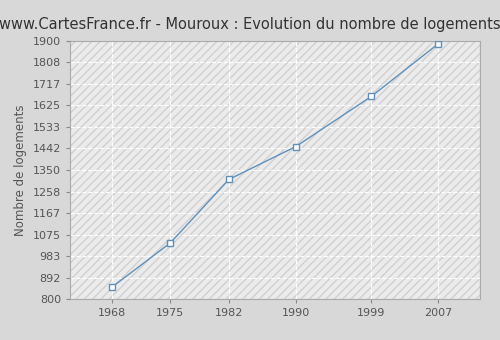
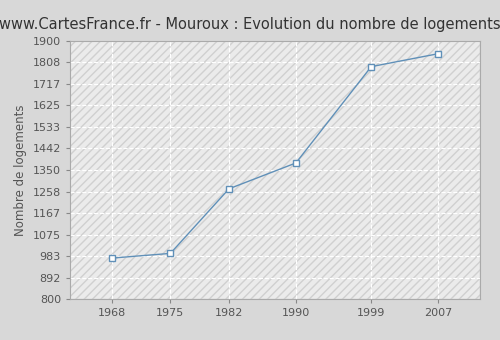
1968: 851 -> 975
1975: 1040 -> 995
1982: 1310 -> 1270
1990: 1450 -> 1380
1999: 1663 -> 1790
2007: 1887 -> 1845
